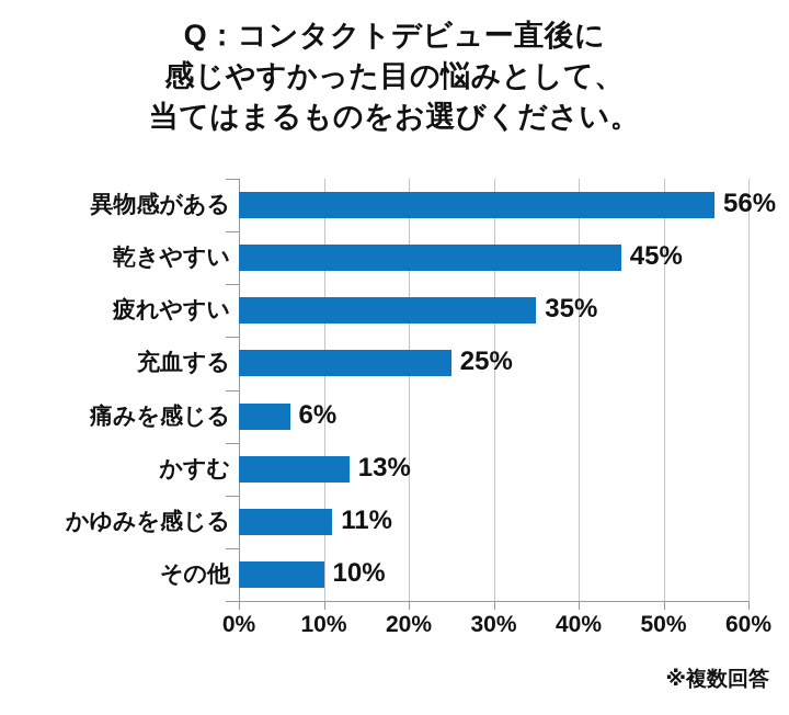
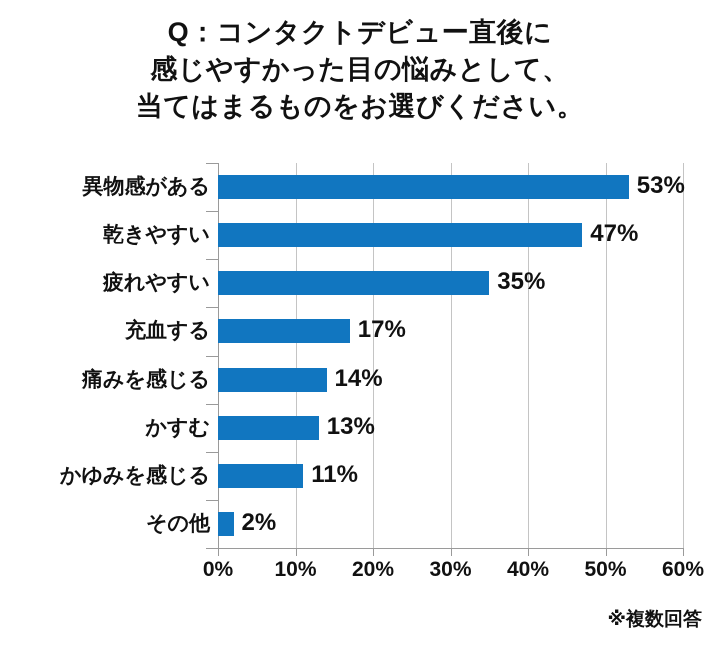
異物感がある: 56% -> 53%
乾きやすい: 45% -> 47%
充血する: 25% -> 17%
痛みを感じる: 6% -> 14%
その他: 10% -> 2%
